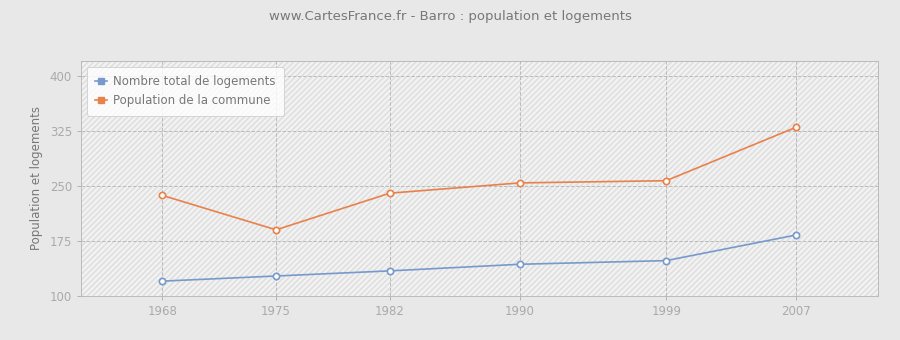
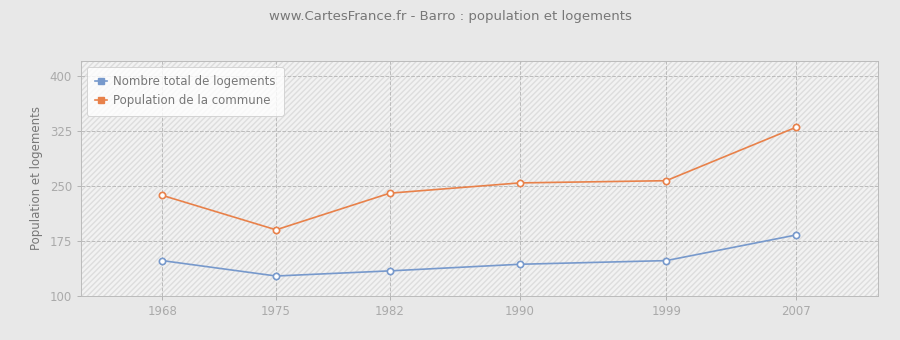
Nombre total de logements/1968: 120 -> 148
